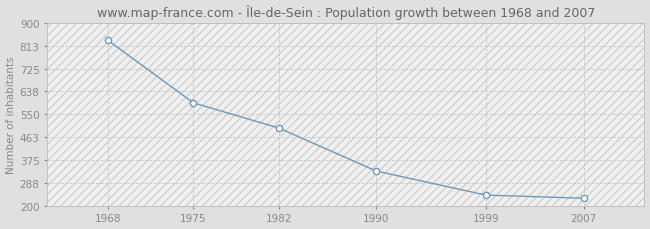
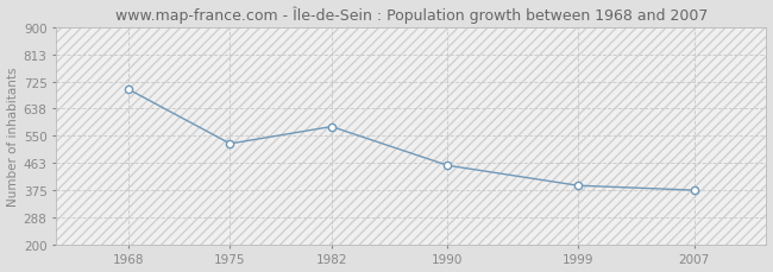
1968: 833 -> 700
1975: 594 -> 525
1982: 498 -> 580
1990: 333 -> 455
1999: 241 -> 390
2007: 229 -> 375
